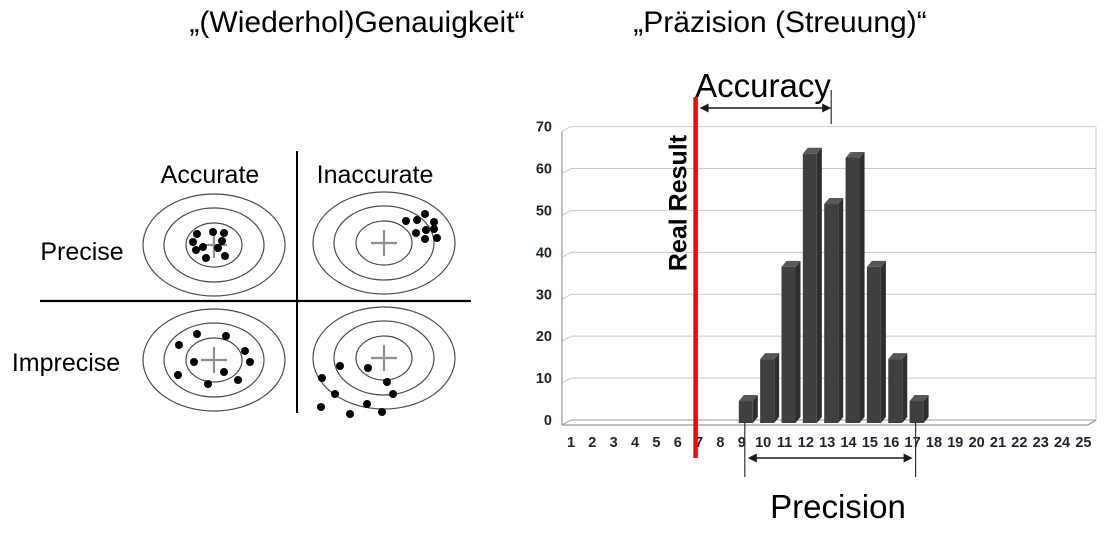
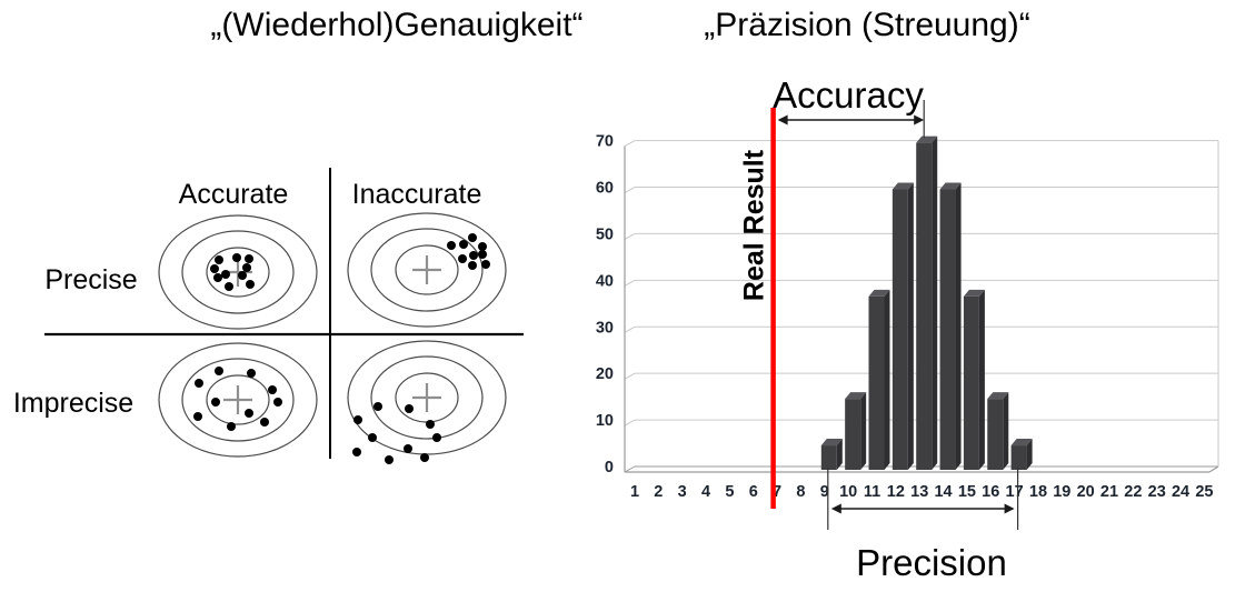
12: 64 -> 60
13: 52 -> 70
14: 63 -> 60
